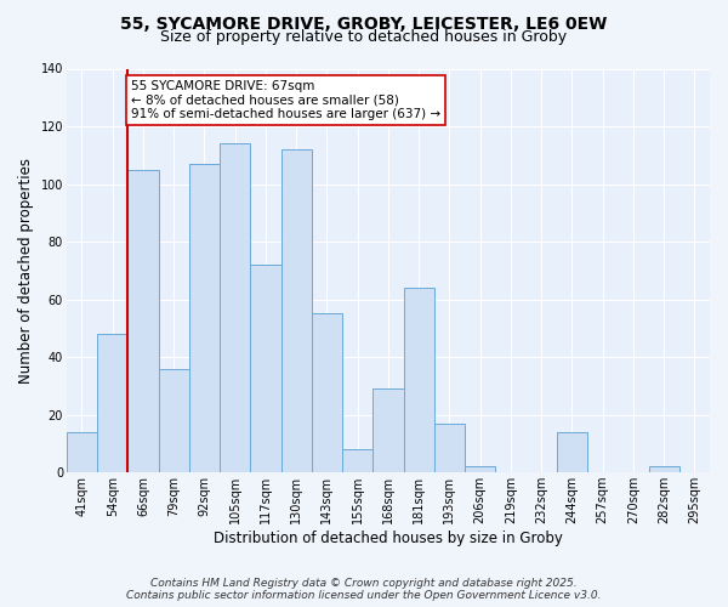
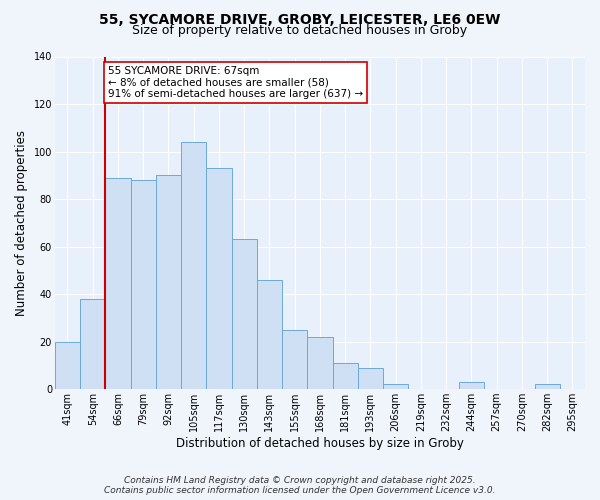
41sqm: 14 -> 20
54sqm: 48 -> 38
66sqm: 105 -> 89
79sqm: 36 -> 88
92sqm: 107 -> 90
105sqm: 114 -> 104
117sqm: 72 -> 93
130sqm: 112 -> 63
143sqm: 55 -> 46
155sqm: 8 -> 25
168sqm: 29 -> 22
181sqm: 64 -> 11
193sqm: 17 -> 9
244sqm: 14 -> 3
